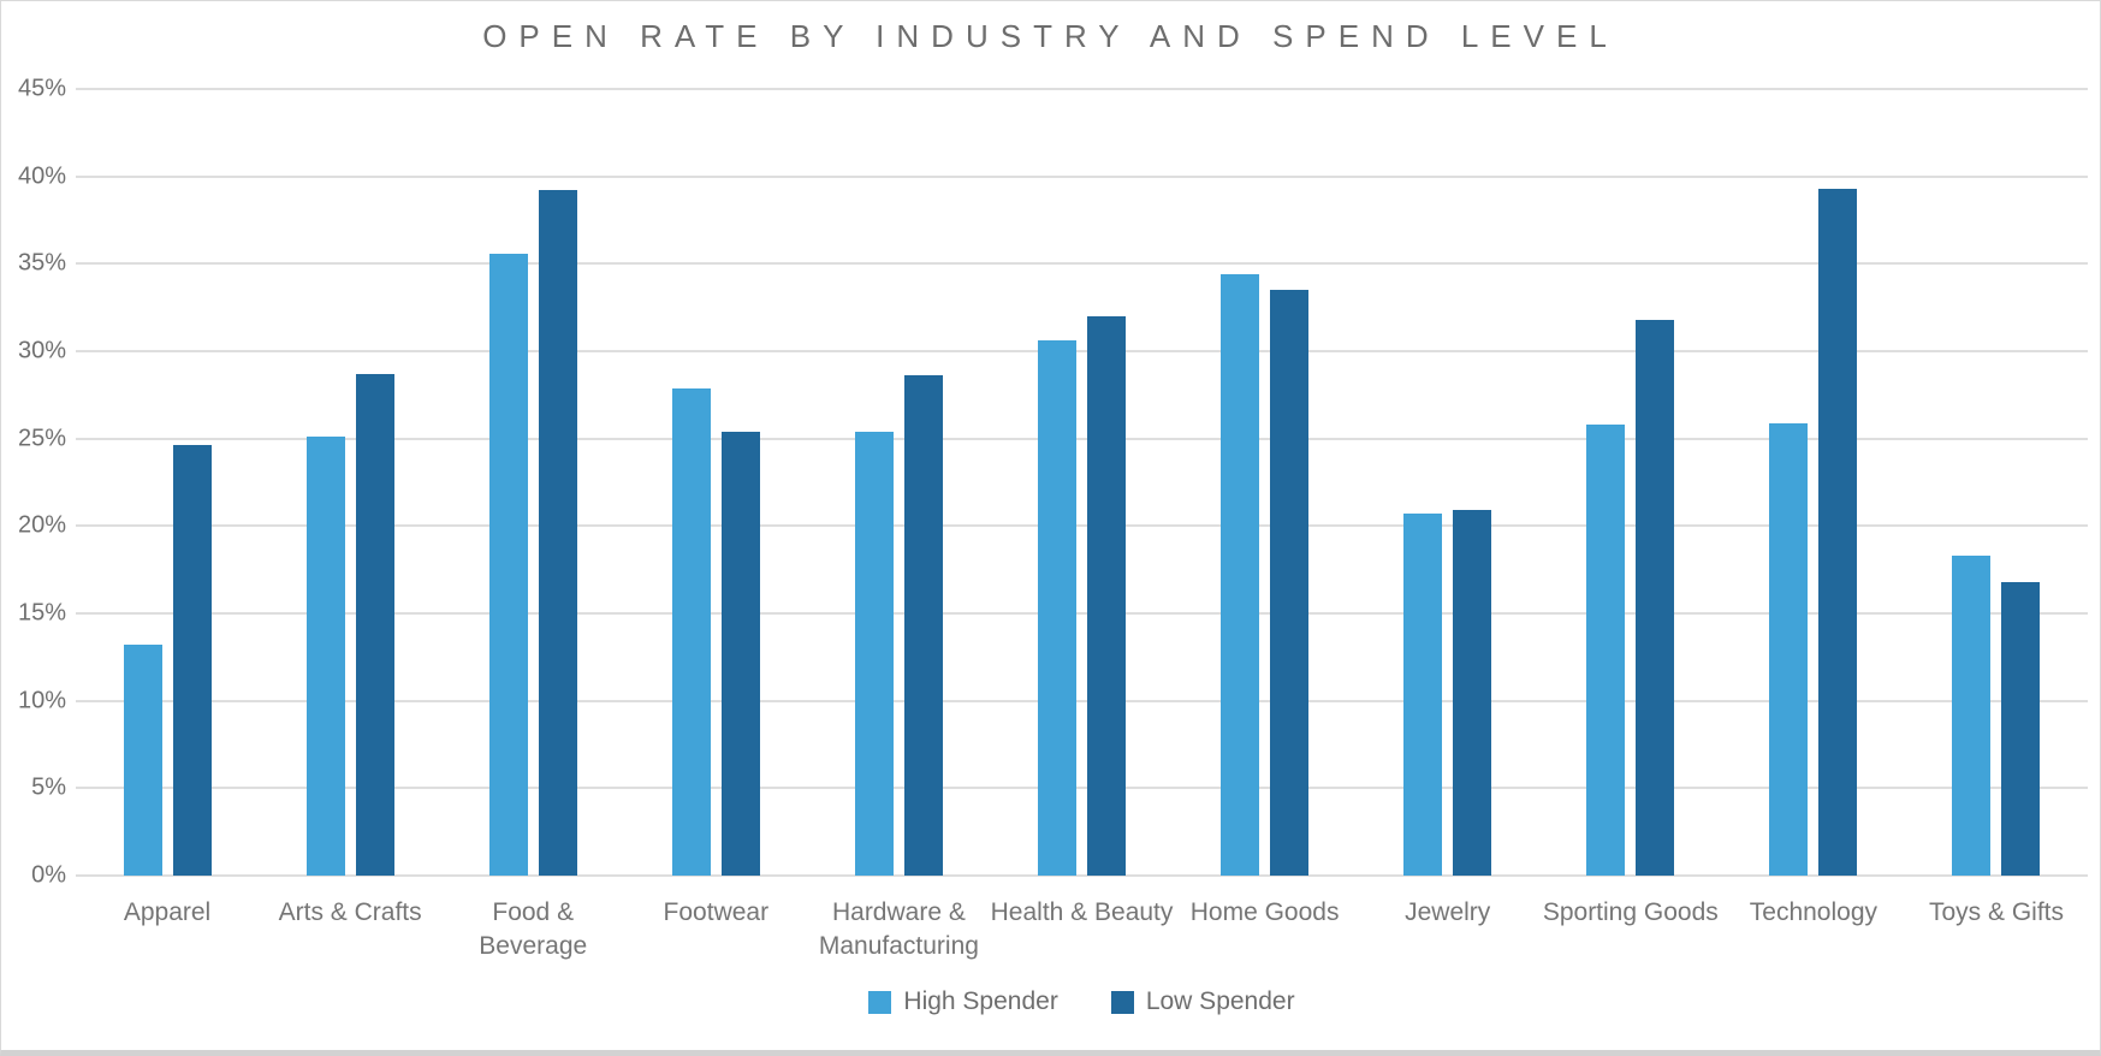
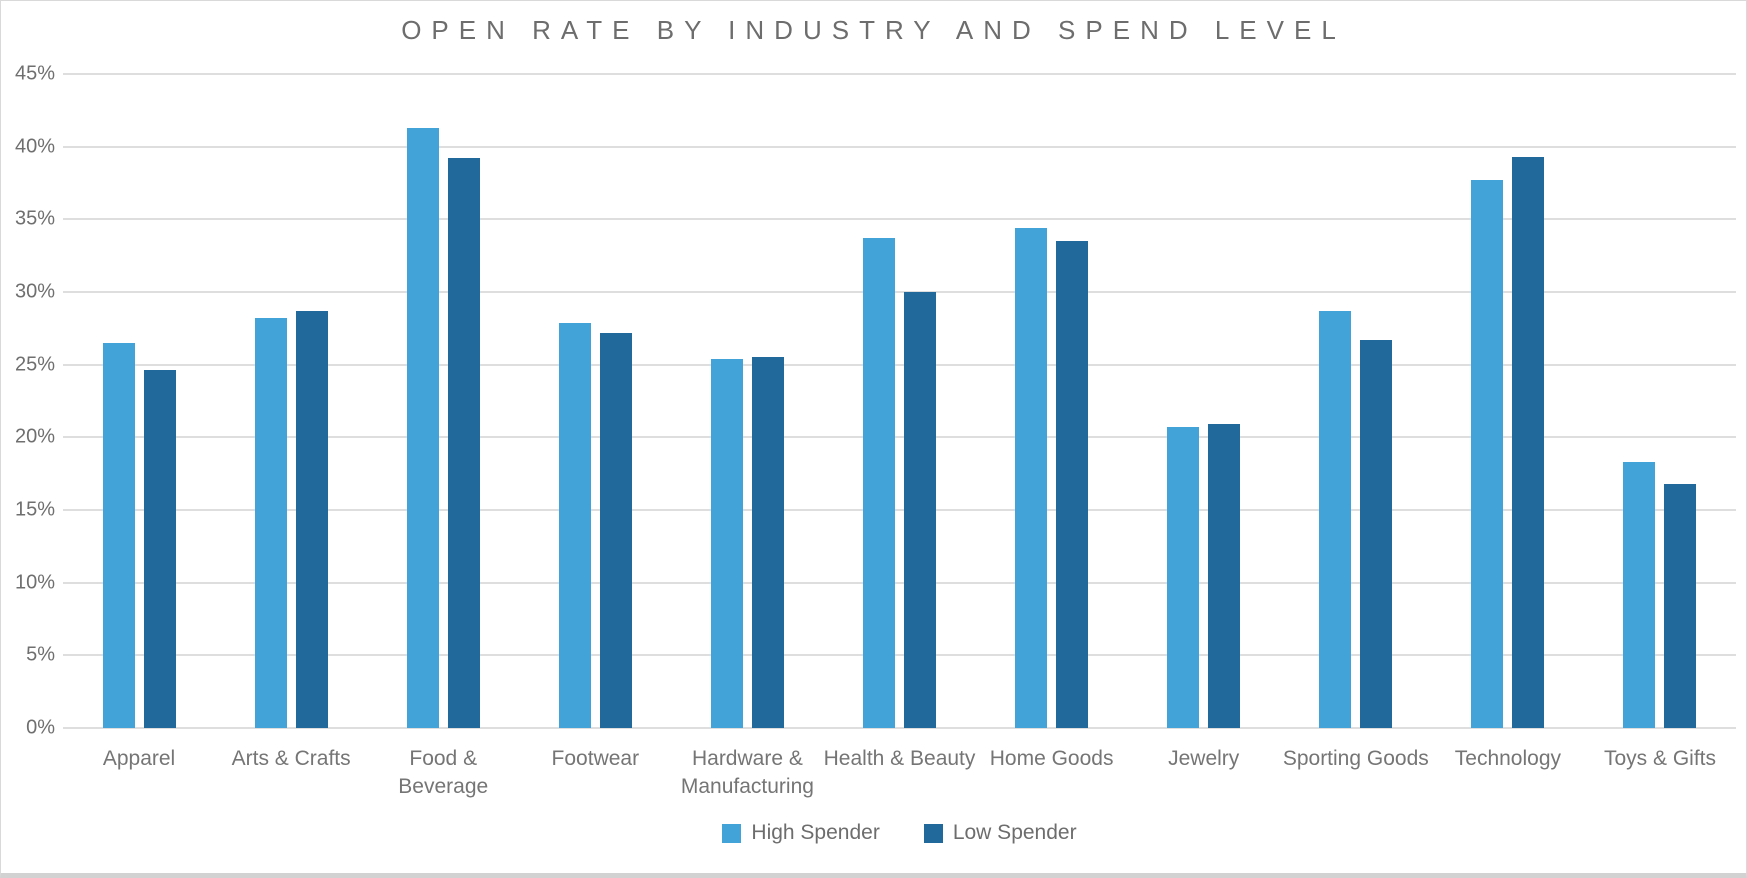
High Spender/Apparel: 13.2% -> 26.5%
High Spender/Arts & Crafts: 25.1% -> 28.2%
High Spender/Food & Beverage: 35.6% -> 41.3%
Low Spender/Footwear: 25.4% -> 27.2%
Low Spender/Hardware & Manufacturing: 28.6% -> 25.5%
High Spender/Health & Beauty: 30.6% -> 33.7%
Low Spender/Health & Beauty: 32.0% -> 30.0%
High Spender/Sporting Goods: 25.8% -> 28.7%
Low Spender/Sporting Goods: 31.8% -> 26.7%
High Spender/Technology: 25.9% -> 37.7%
